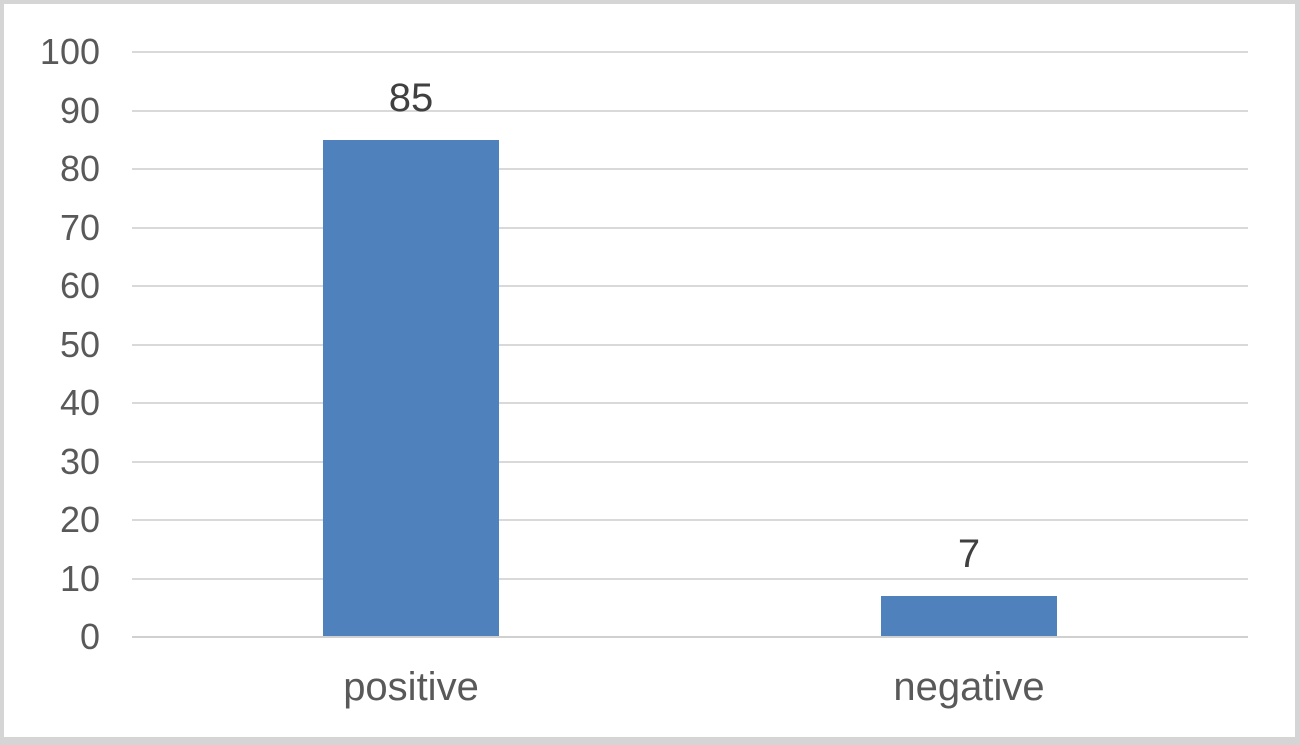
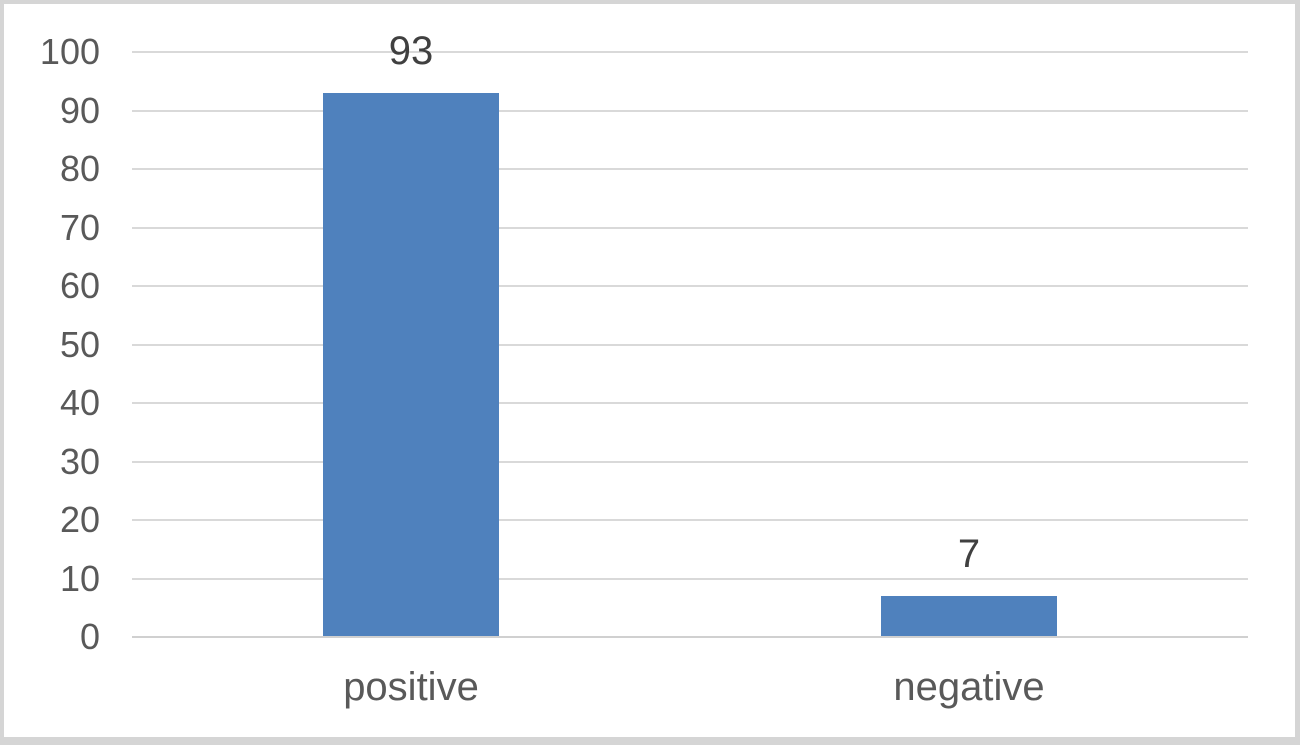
positive: 85 -> 93
